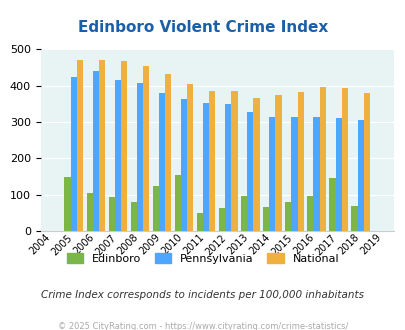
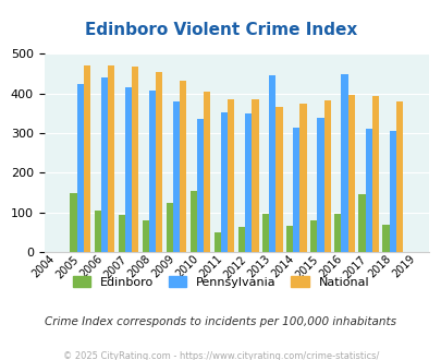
Pennsylvania/2010: 365 -> 335
Pennsylvania/2013: 328 -> 445
Pennsylvania/2015: 315 -> 340
Pennsylvania/2016: 315 -> 450
